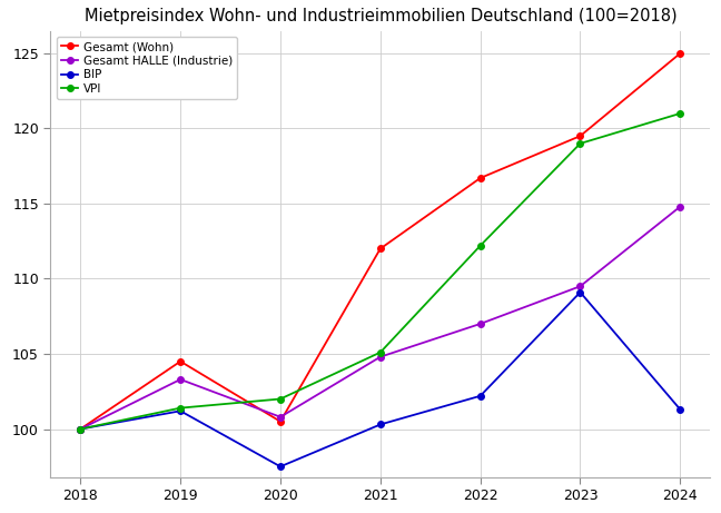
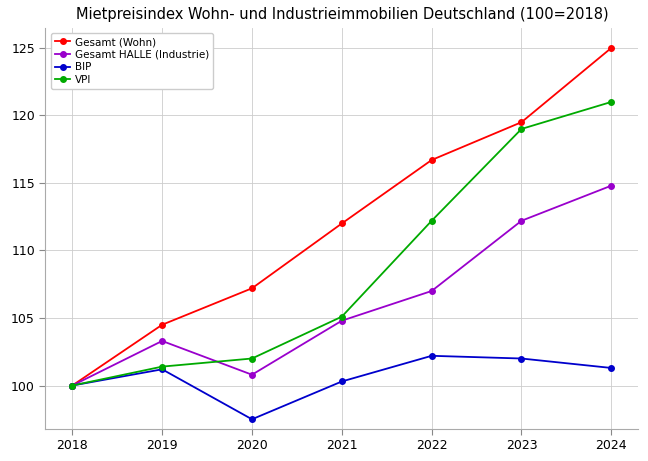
Gesamt (Wohn)/2020: 100.5 -> 107.2
Gesamt HALLE (Industrie)/2023: 109.5 -> 112.2
BIP/2023: 109.1 -> 102.0
